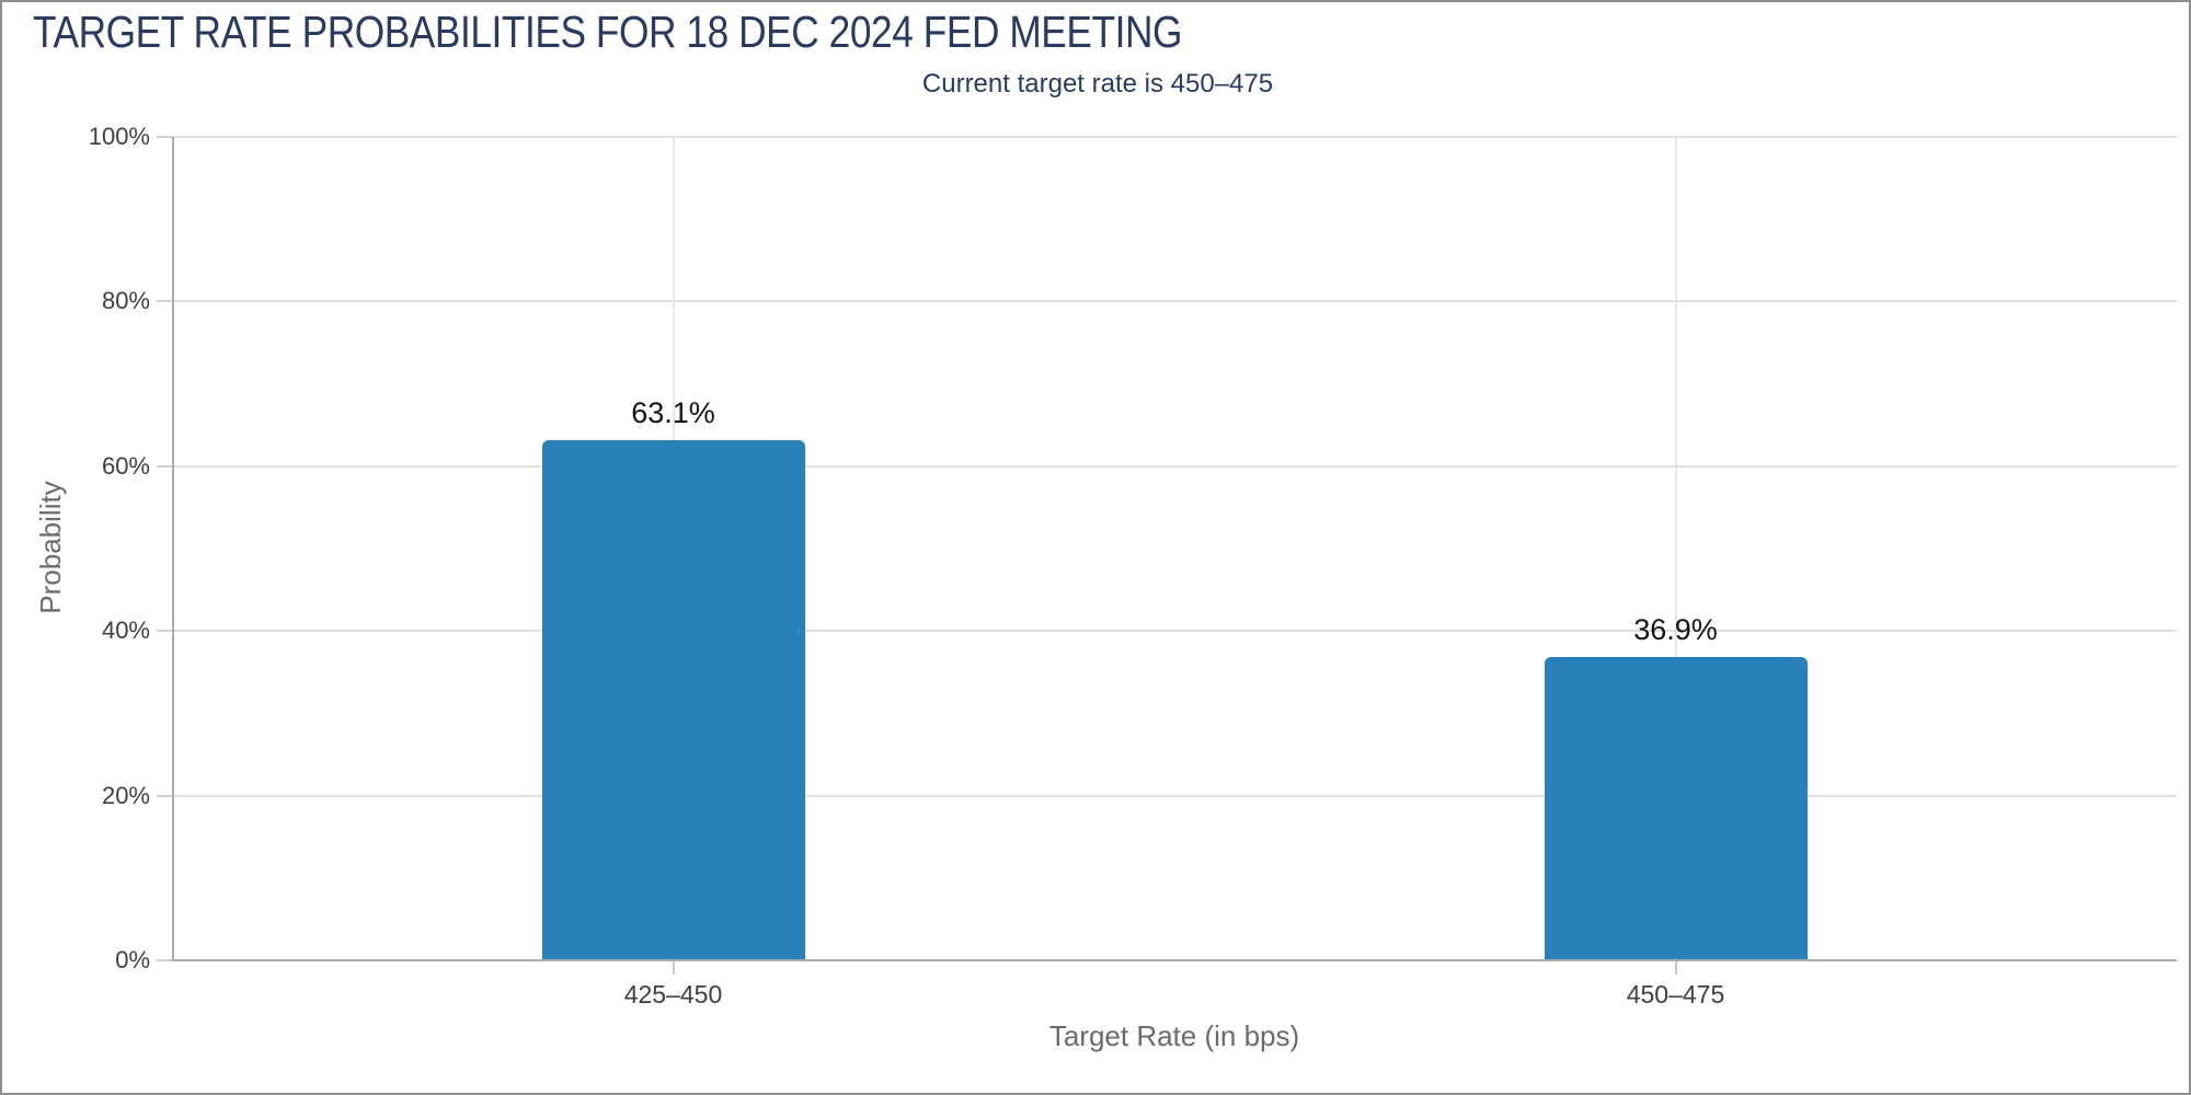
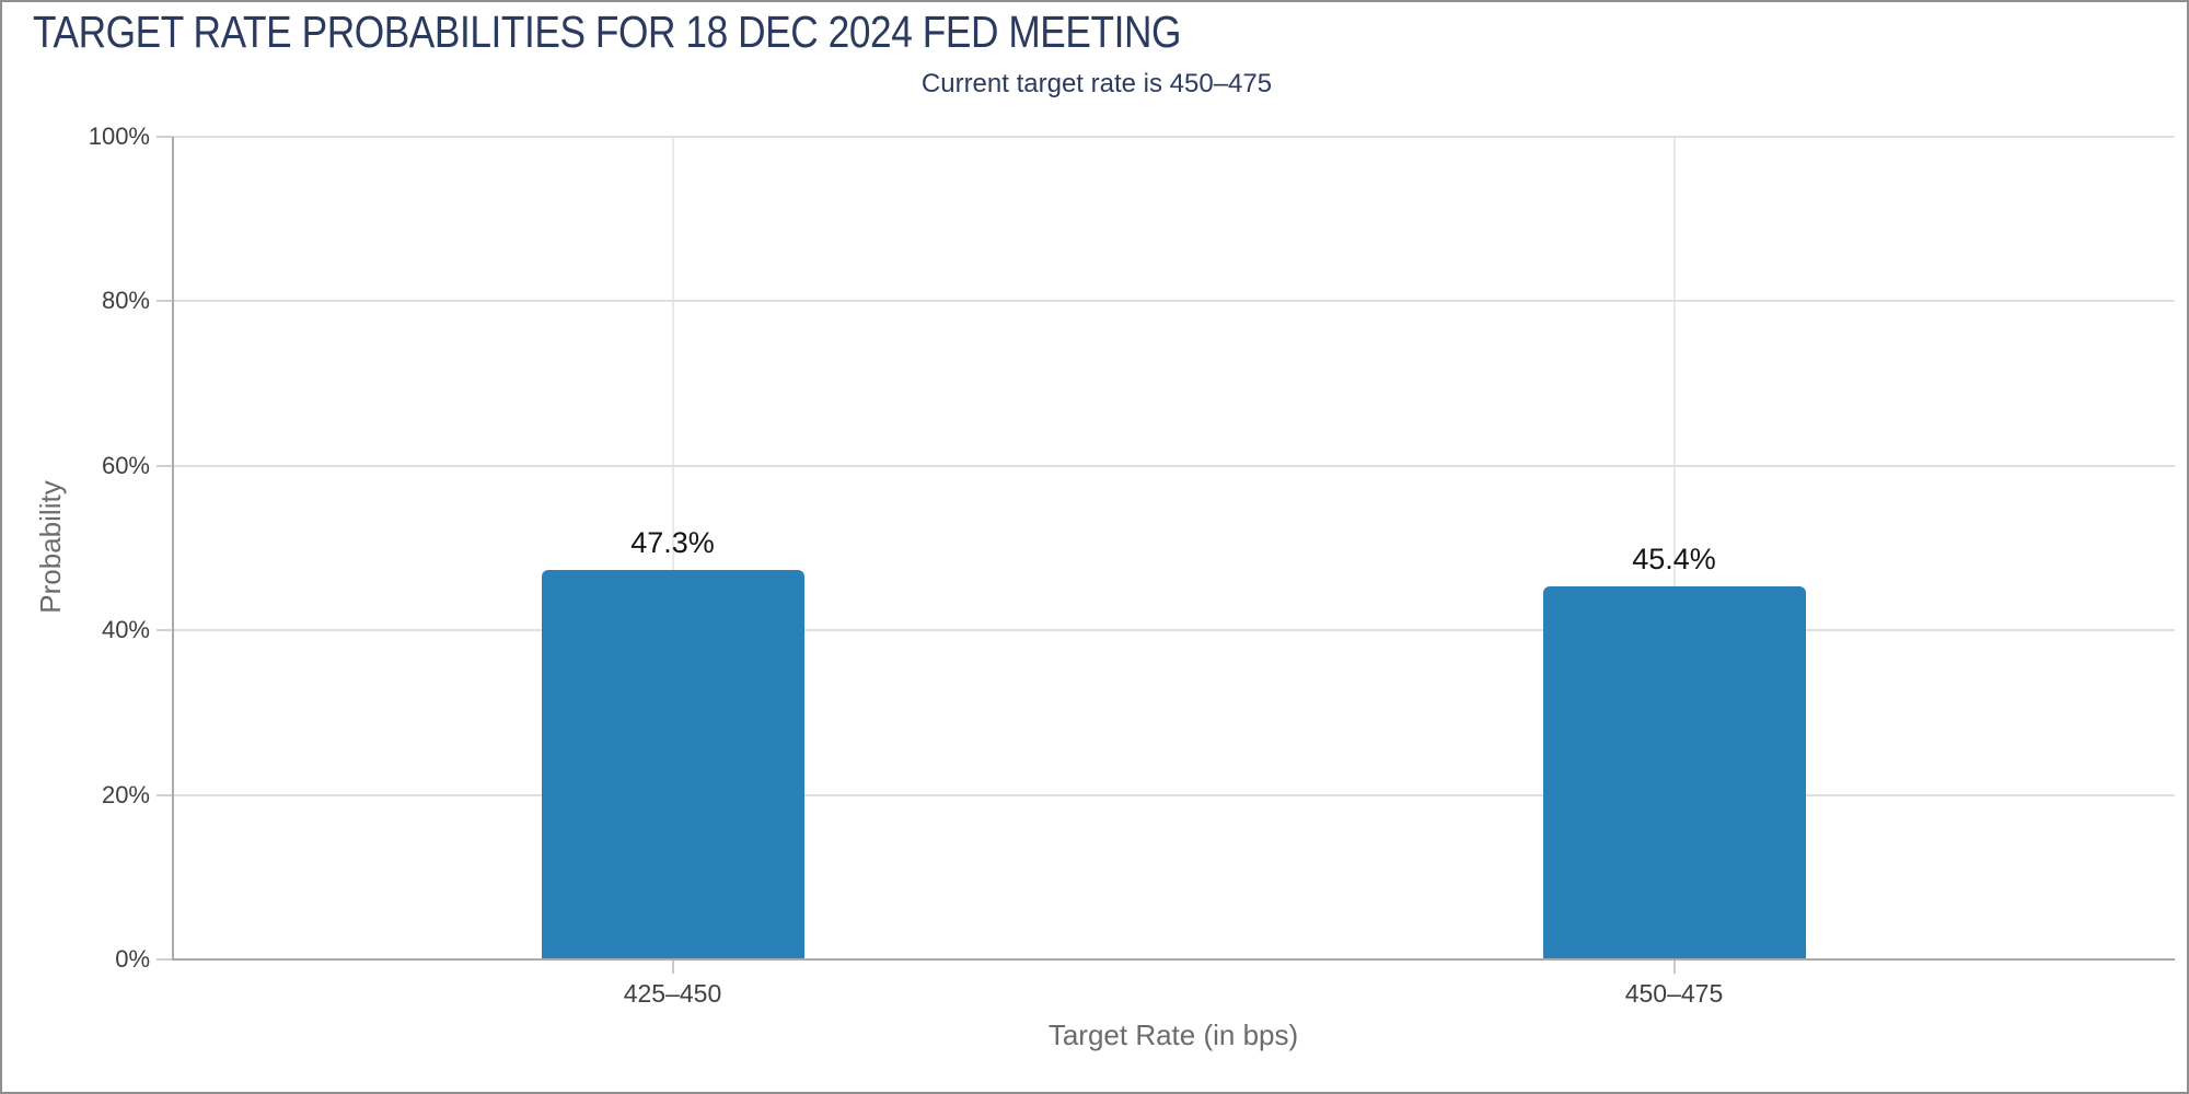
425–450: 63.1% -> 47.3%
450–475: 36.9% -> 45.4%
